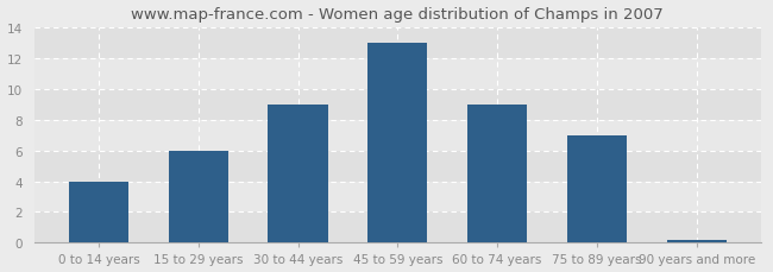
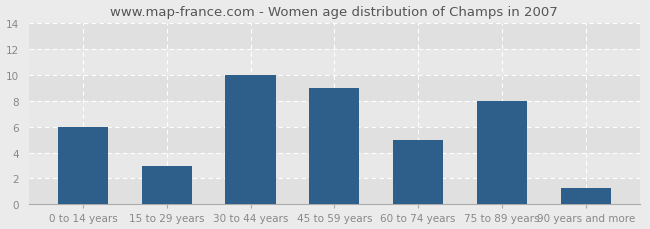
0 to 14 years: 4.0 -> 6.0
15 to 29 years: 6.0 -> 3.0
30 to 44 years: 9.0 -> 10.0
45 to 59 years: 13.0 -> 9.0
60 to 74 years: 9.0 -> 5.0
75 to 89 years: 7.0 -> 8.0
90 years and more: 0.2 -> 1.3
